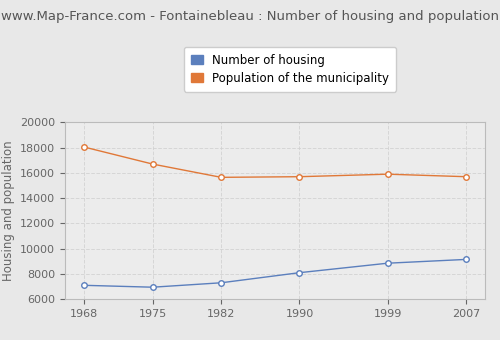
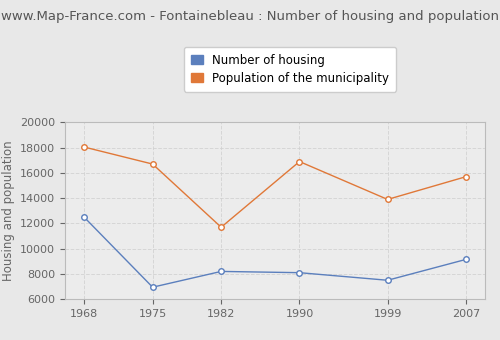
Number of housing/1968: 7100 -> 12500
Number of housing/1982: 7300 -> 8200
Population of the municipality/1982: 15600 -> 11700
Population of the municipality/1990: 15700 -> 16900
Number of housing/1999: 8800 -> 7500
Population of the municipality/1999: 15900 -> 13900
